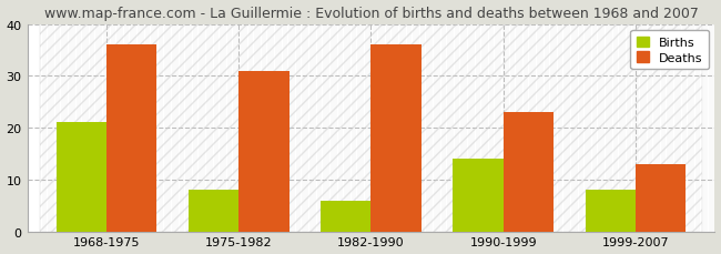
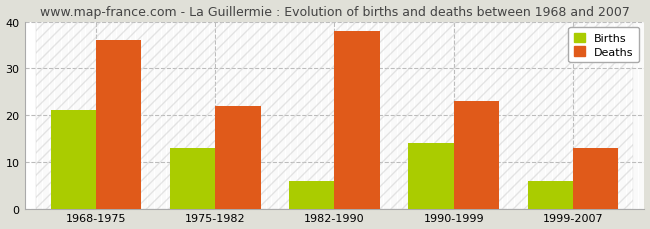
Births/1975-1982: 8 -> 13
Deaths/1975-1982: 31 -> 22
Deaths/1982-1990: 36 -> 38
Births/1999-2007: 8 -> 6
